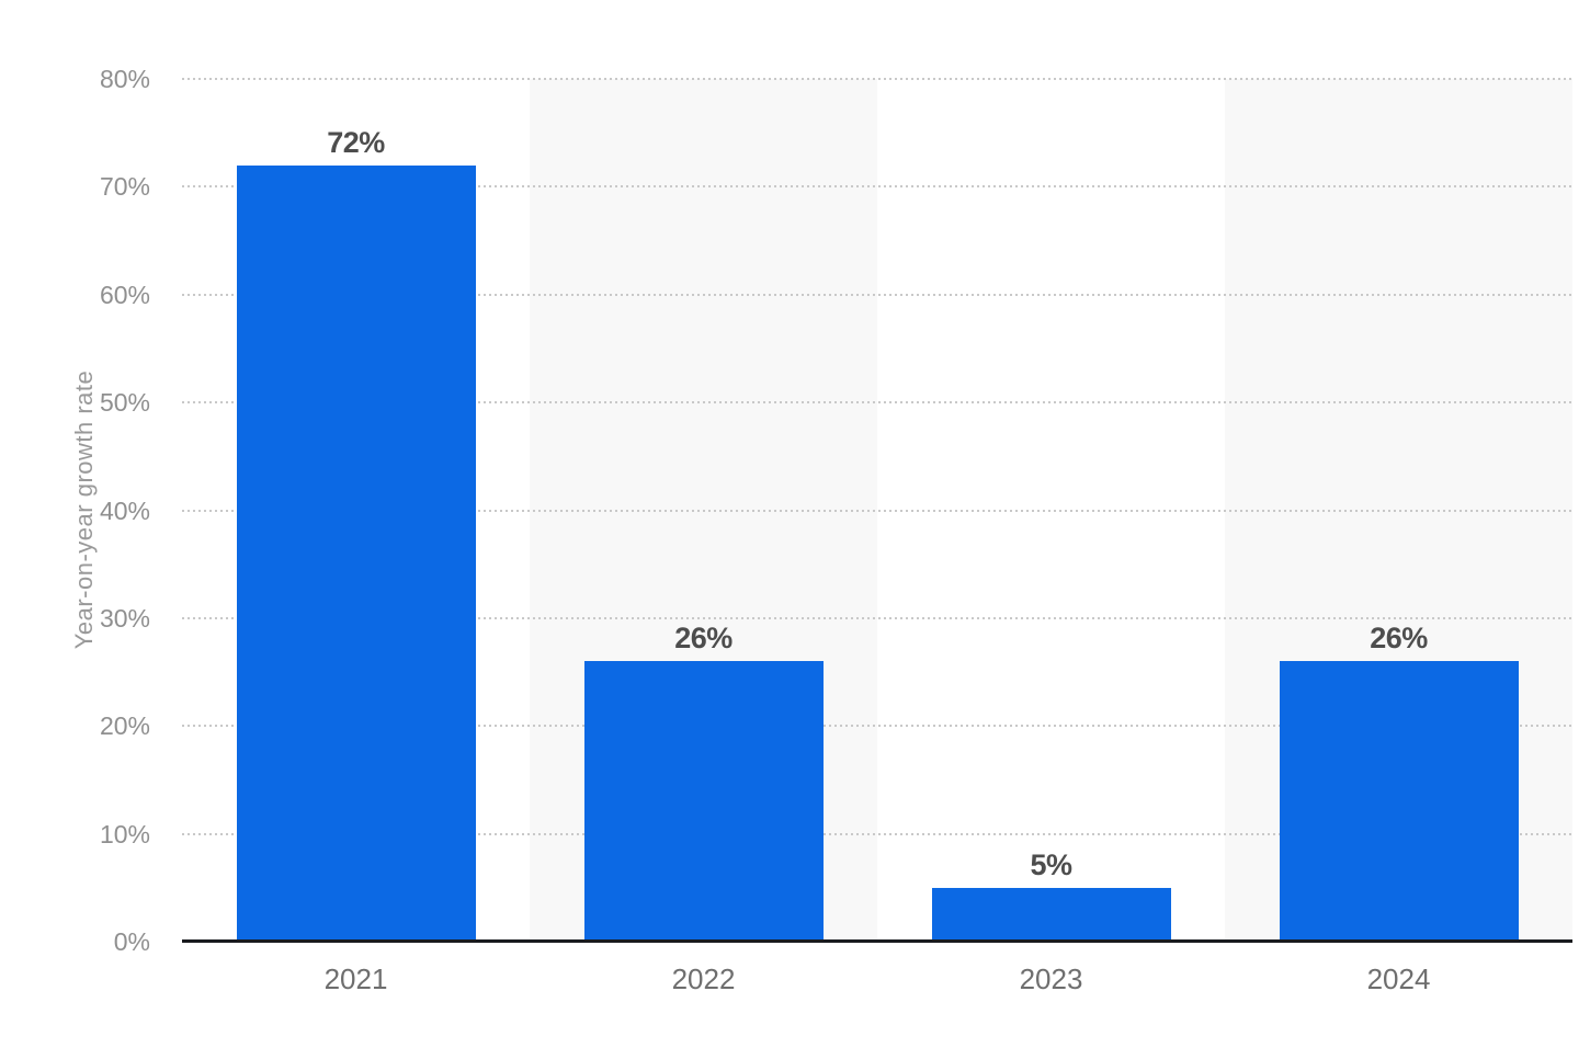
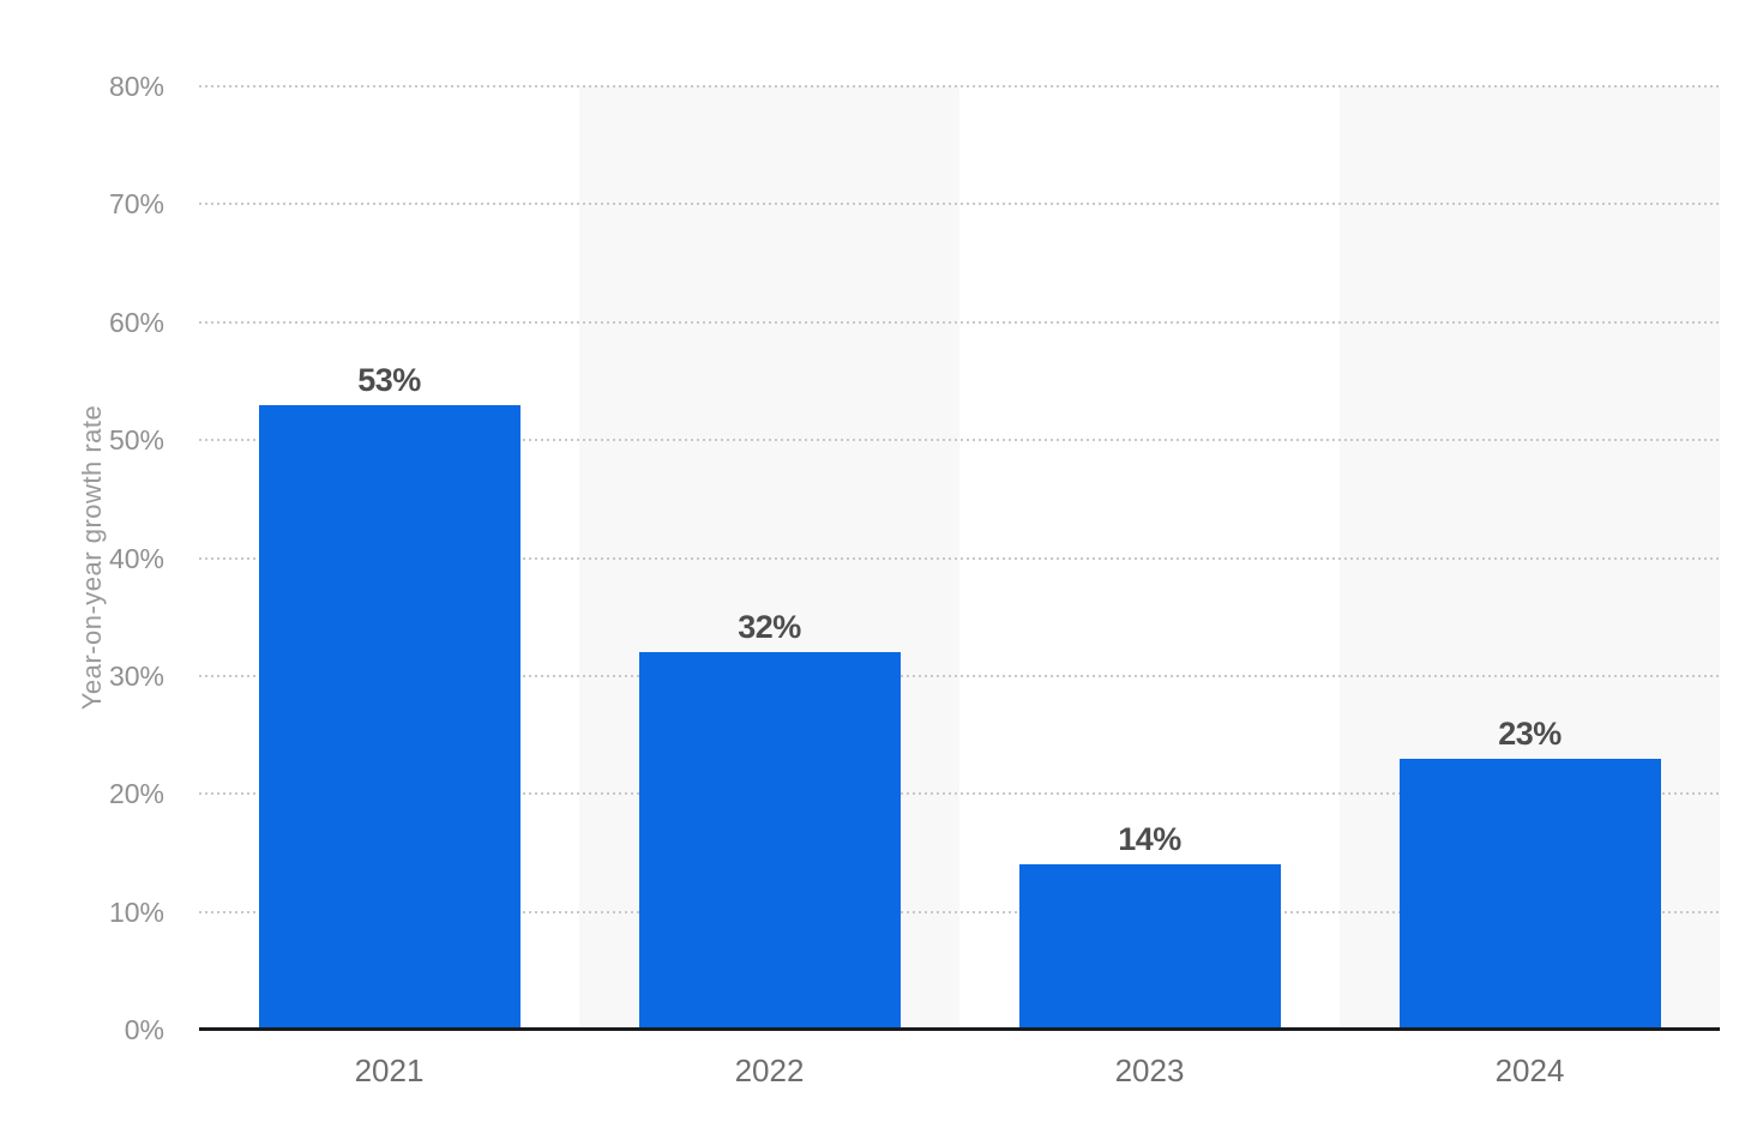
2021: 72% -> 53%
2022: 26% -> 32%
2023: 5% -> 14%
2024: 26% -> 23%
